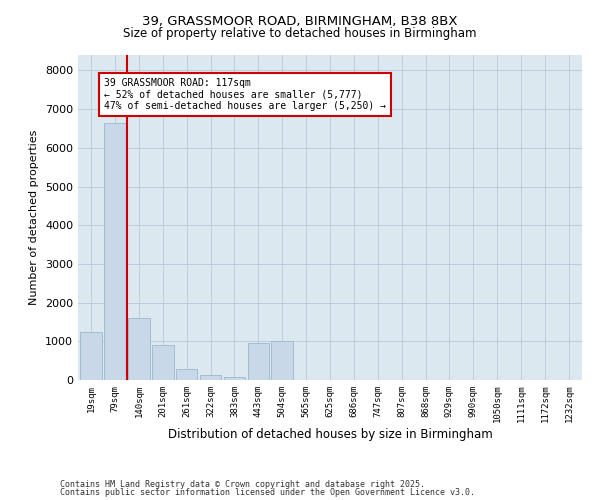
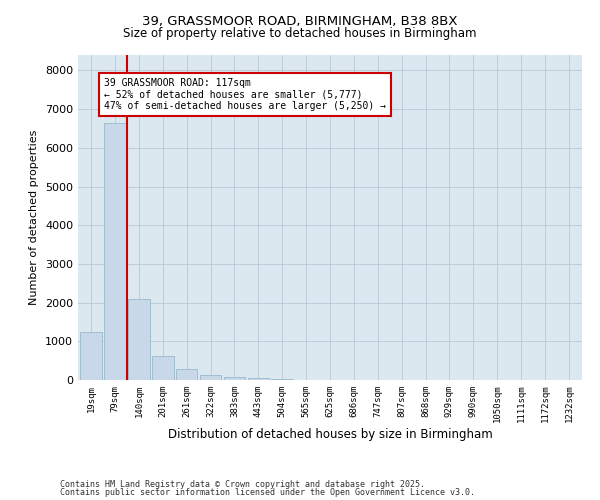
140sqm: 1600 -> 2100
201sqm: 900 -> 620
443sqm: 950 -> 50
504sqm: 1000 -> 30
